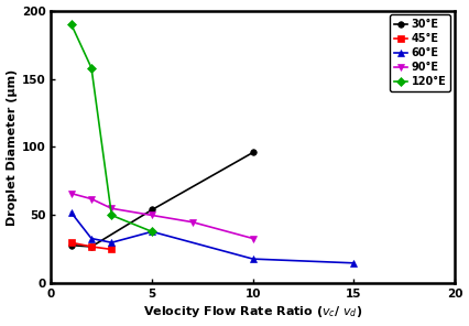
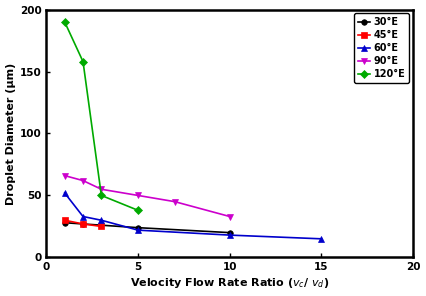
30°E/5: 54 -> 24
60°E/5: 38 -> 22
30°E/10: 96 -> 20
